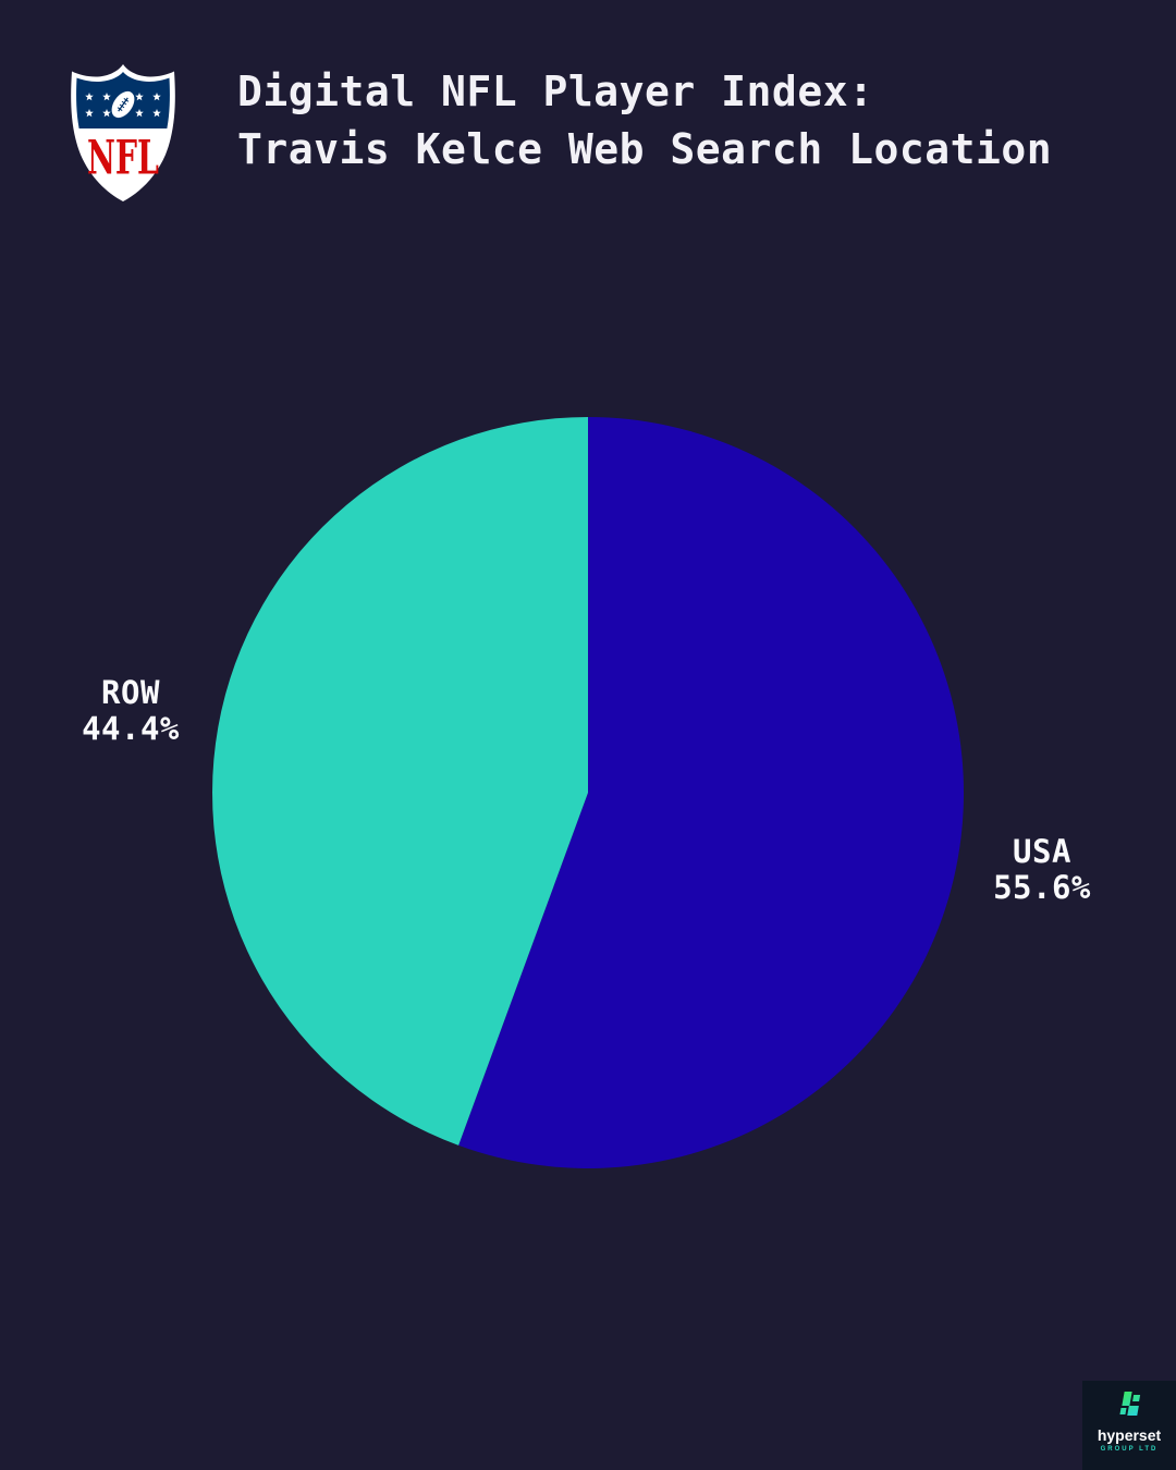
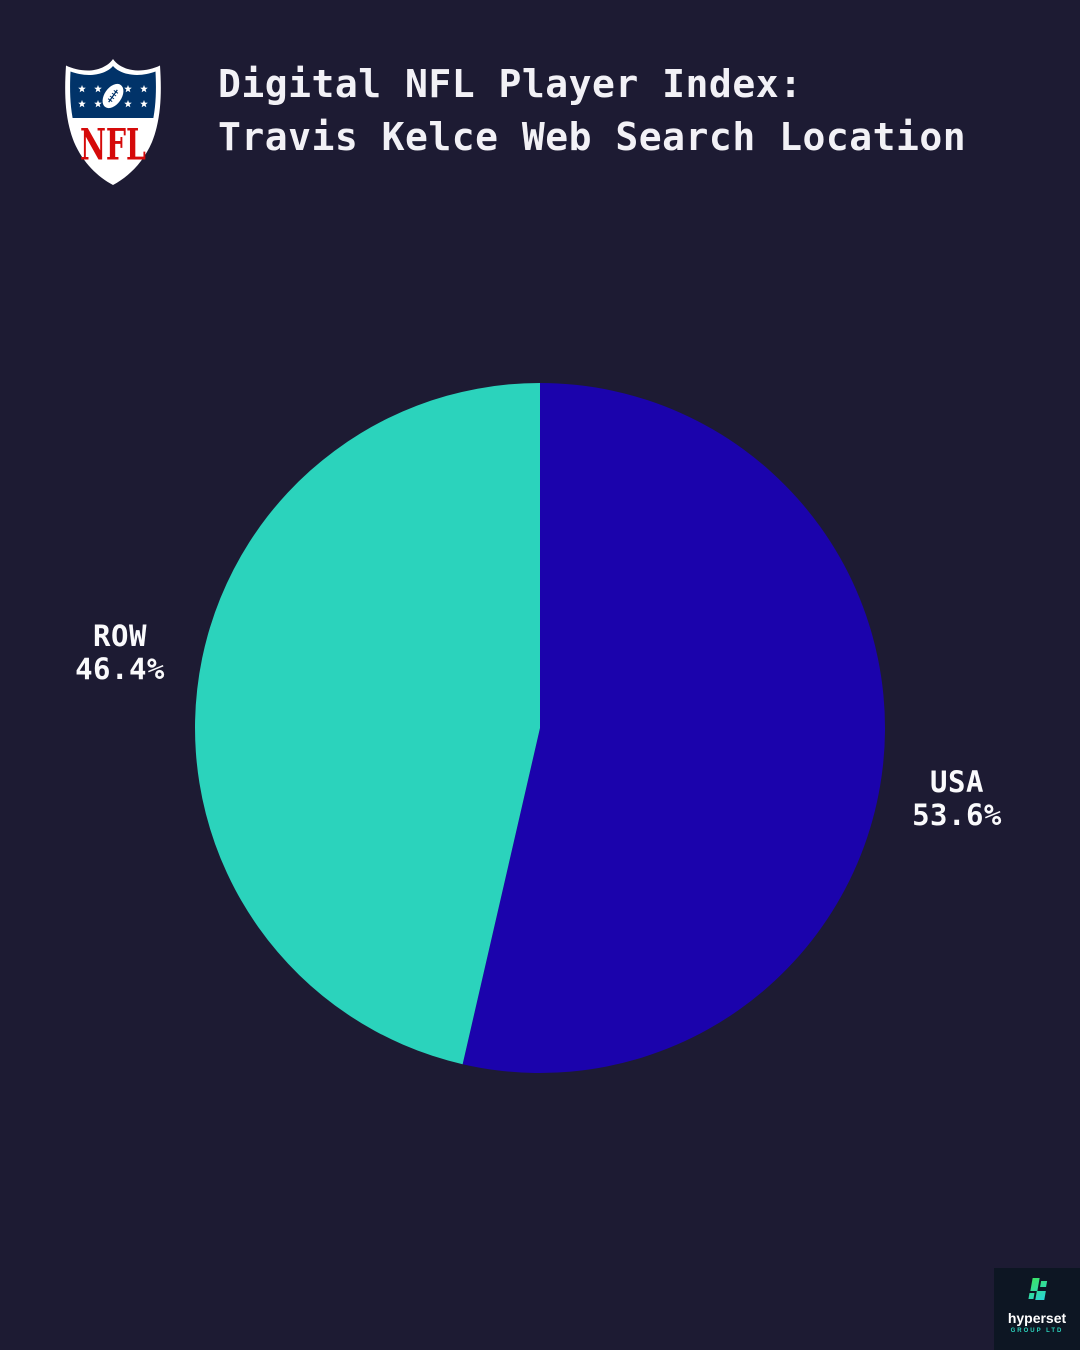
USA: 55.6% -> 53.6%
ROW: 44.4% -> 46.4%
